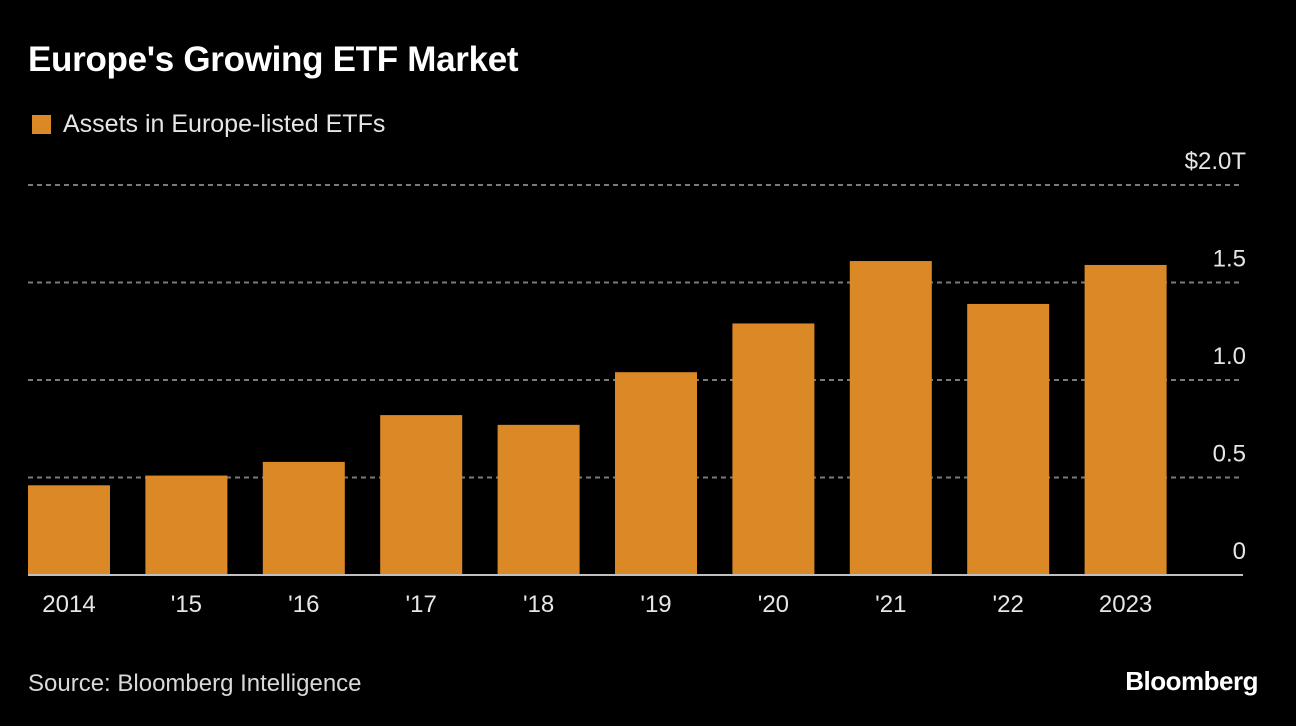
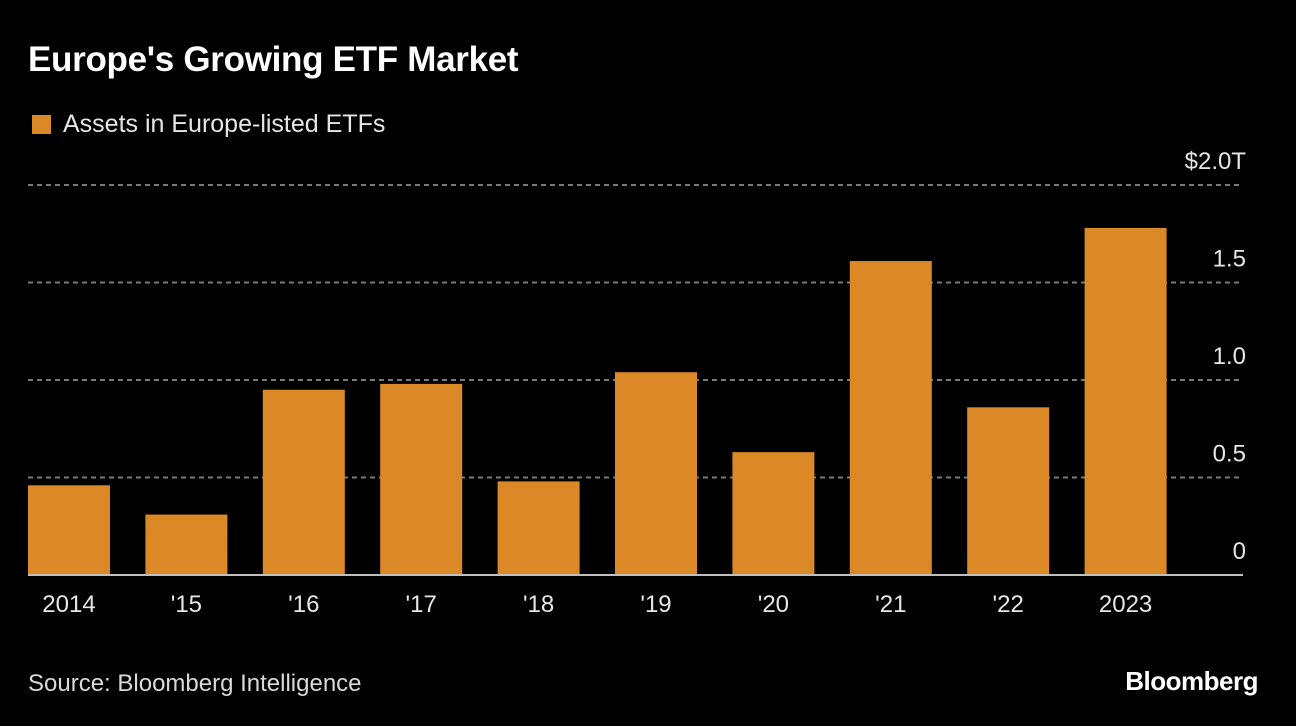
'15: 0.51 -> 0.31
'16: 0.58 -> 0.95
'17: 0.82 -> 0.98
'18: 0.77 -> 0.48
'20: 1.29 -> 0.63
'22: 1.39 -> 0.86
2023: 1.59 -> 1.78
